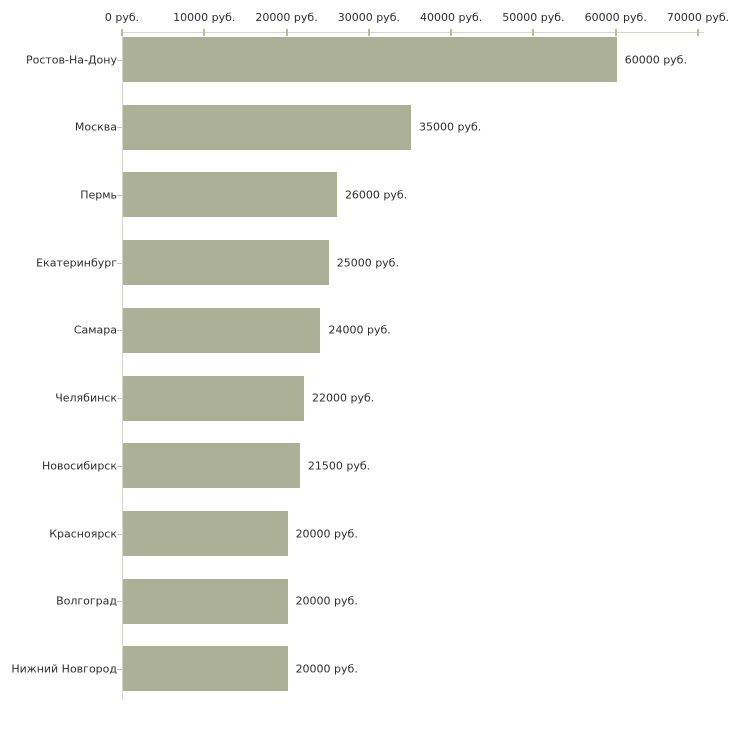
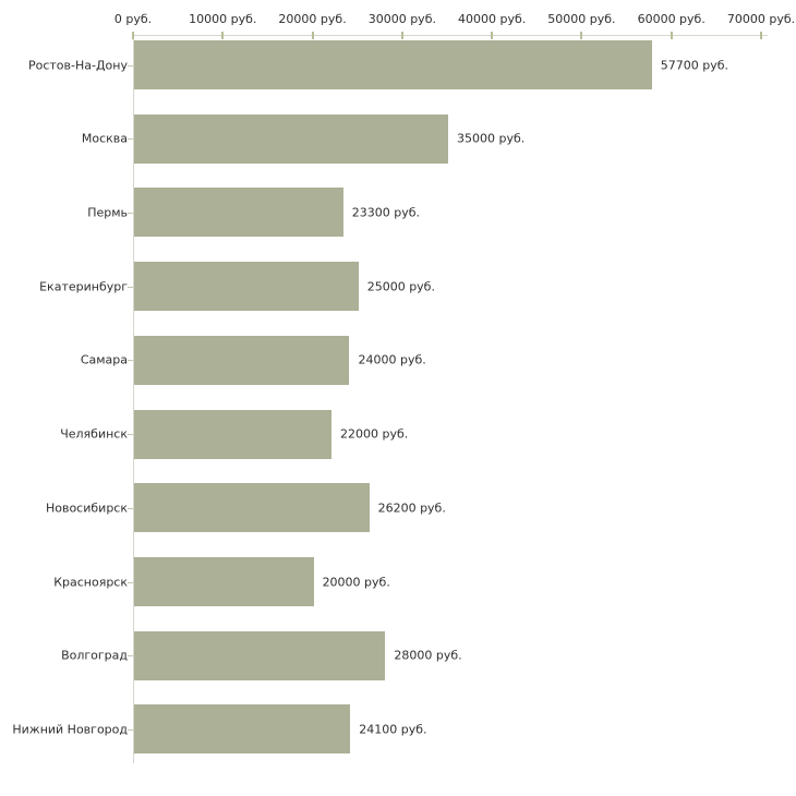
Ростов-На-Дону: 60000 -> 57700
Пермь: 26000 -> 23300
Новосибирск: 21500 -> 26200
Волгоград: 20000 -> 28000
Нижний Новгород: 20000 -> 24100
